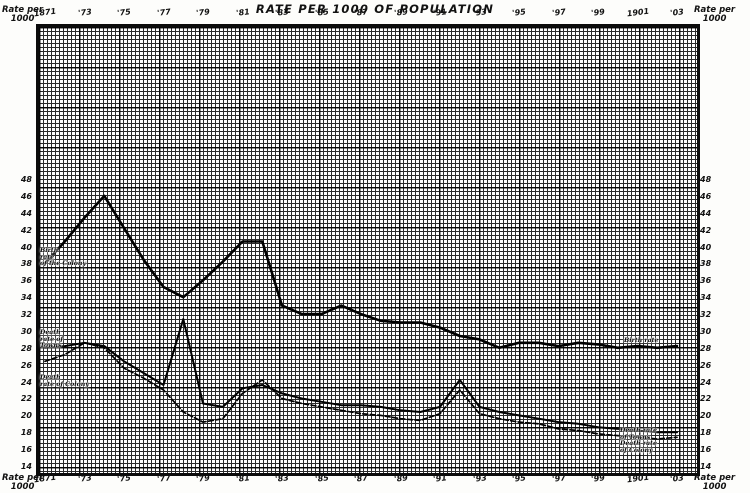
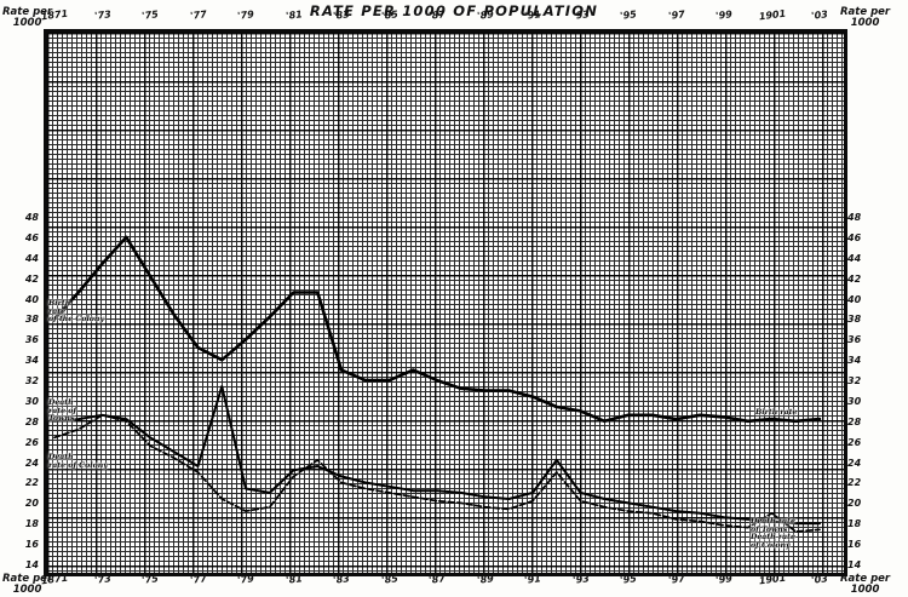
Death rate of Colony/1901: 17 -> 19
